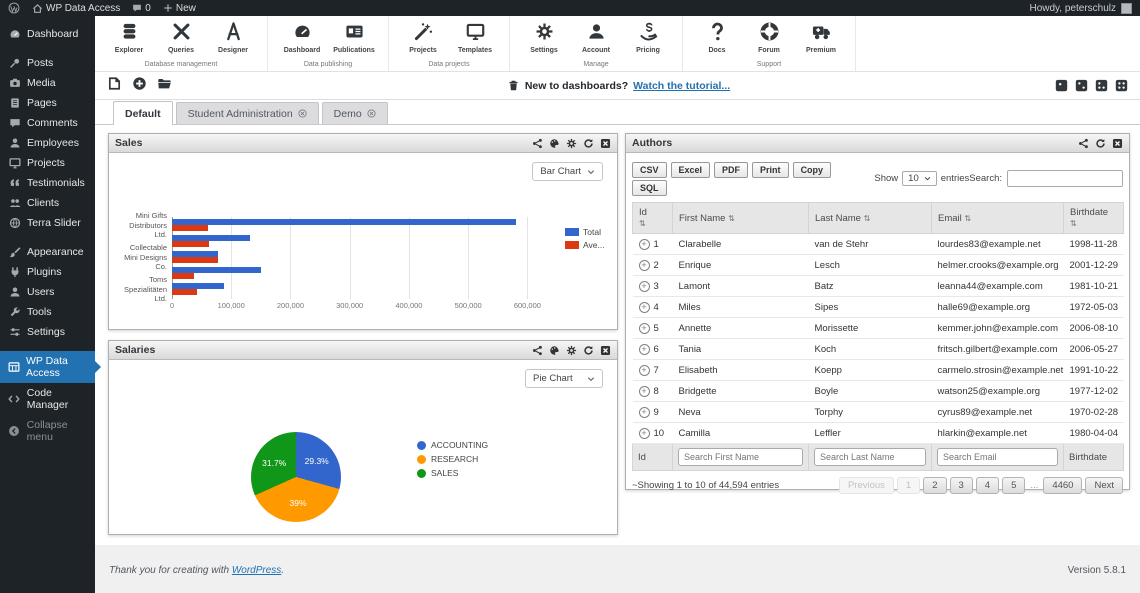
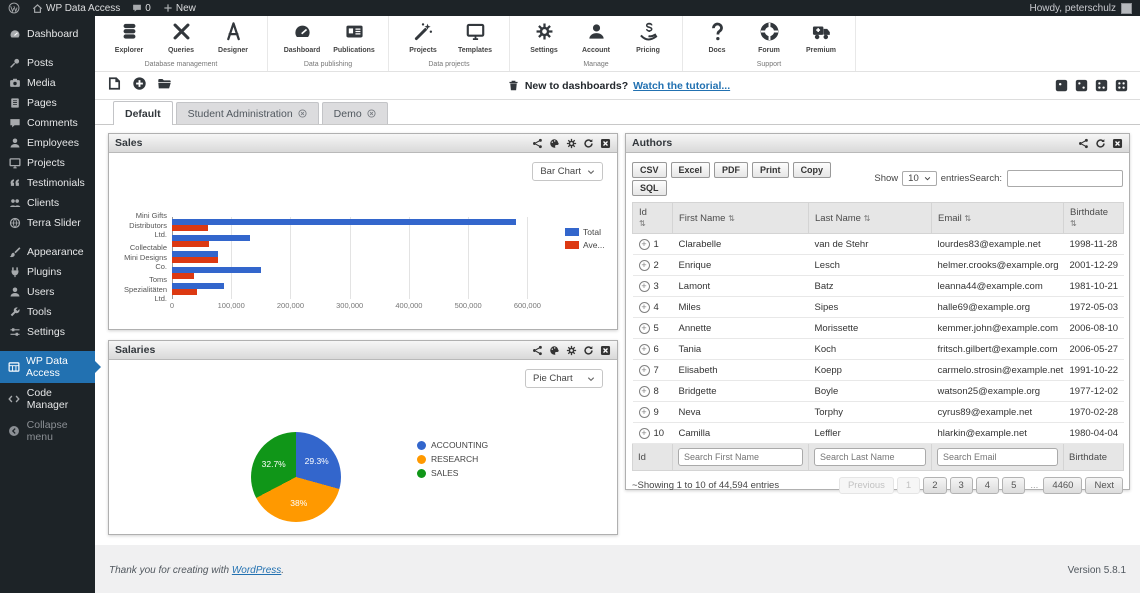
Salaries/RESEARCH: 39% -> 38%
Salaries/SALES: 31.7% -> 32.7%
